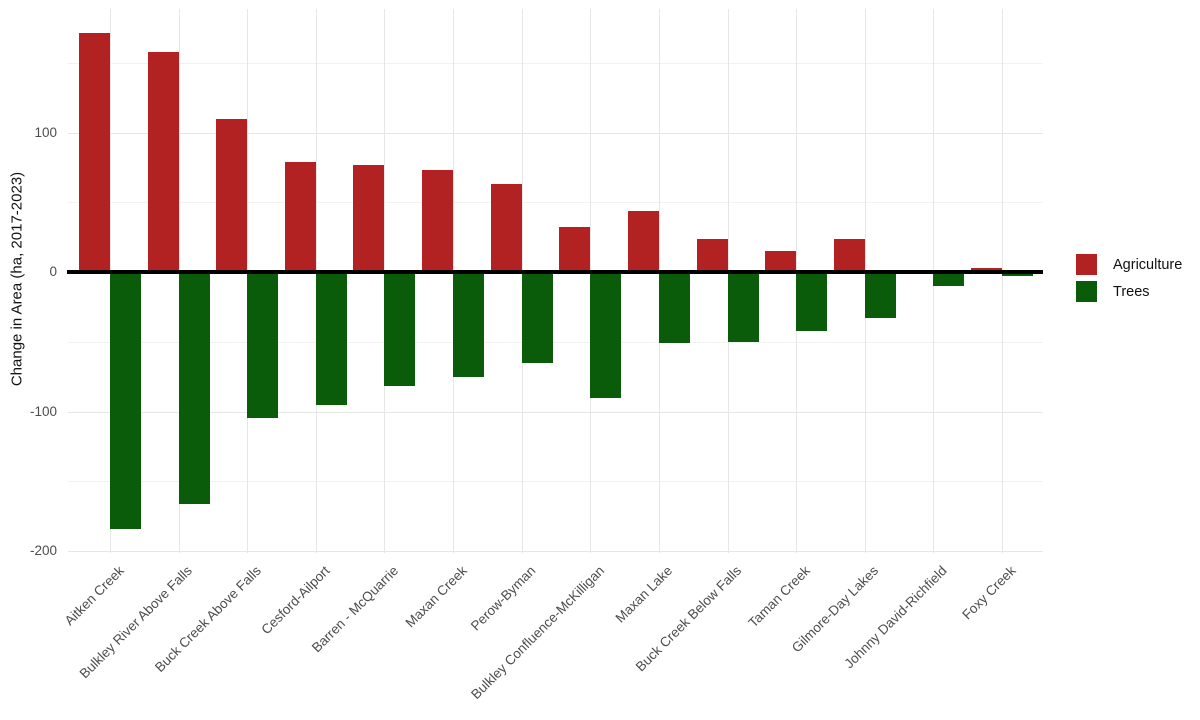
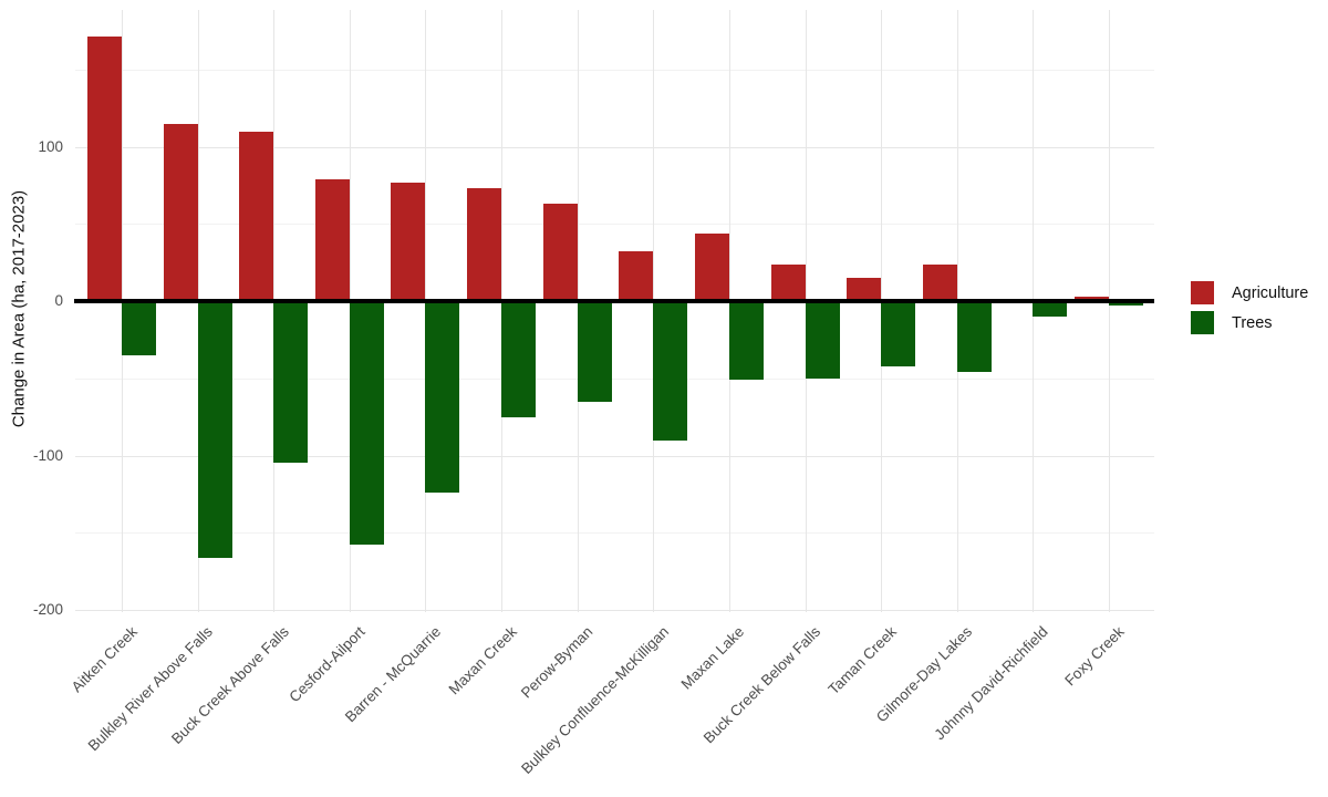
Trees/Aitken Creek: -184 -> -35
Agriculture/Bulkley River Above Falls: 158 -> 115
Trees/Cesford-Ailport: -95 -> -158
Trees/Barren - McQuarrie: -82 -> -124
Trees/Gilmore-Day Lakes: -33 -> -46
